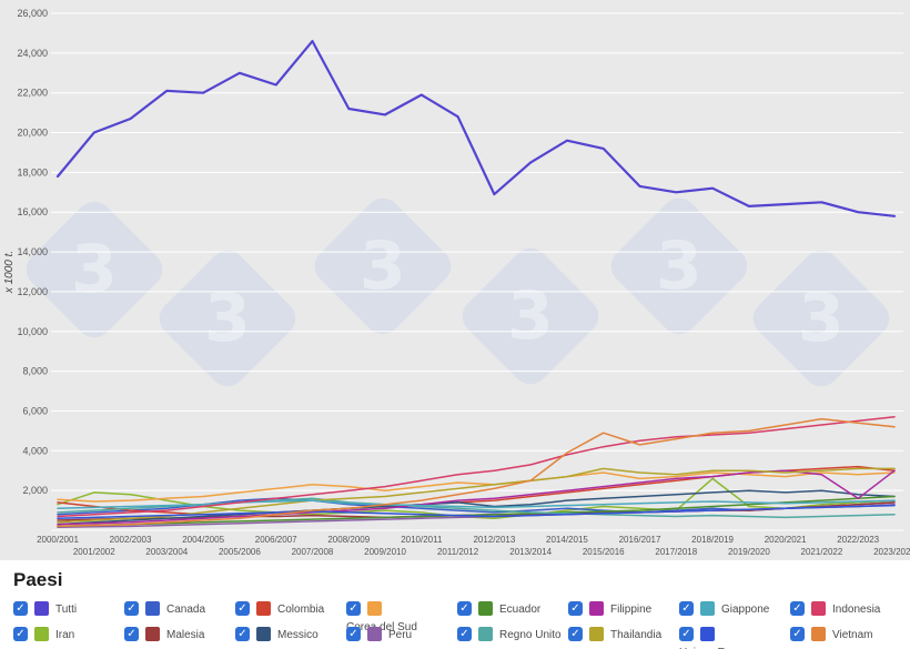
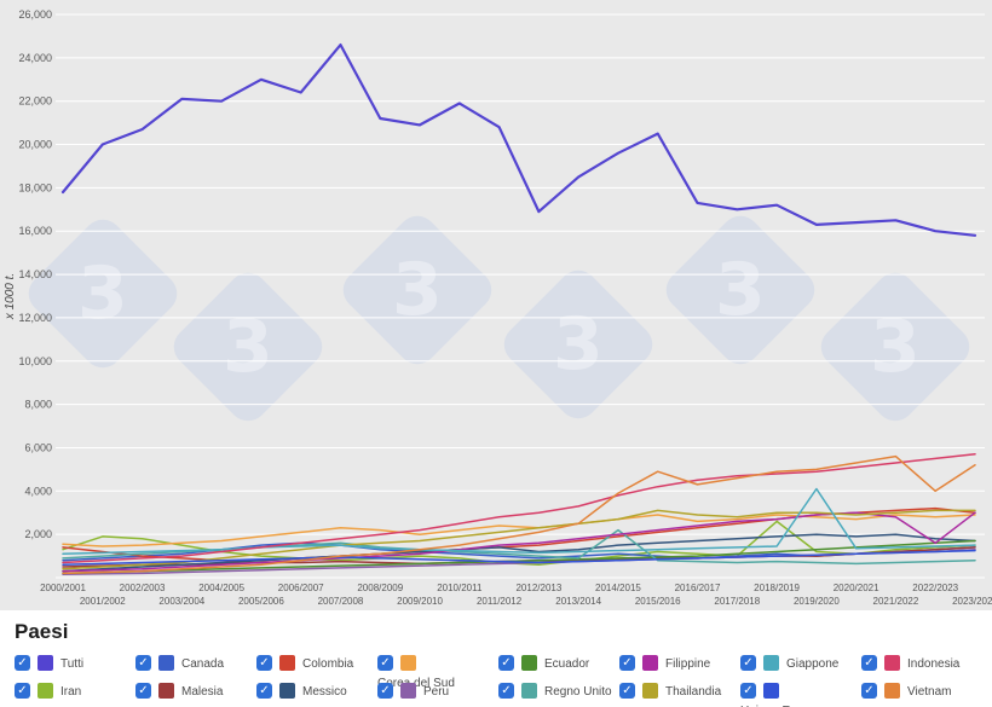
Regno Unito/2014/2015: 800 -> 2200
Tutti/2015/2016: 19200 -> 20500
Giappone/2019/2020: 1400 -> 4100
Vietnam/2022/2023: 5400 -> 4000
